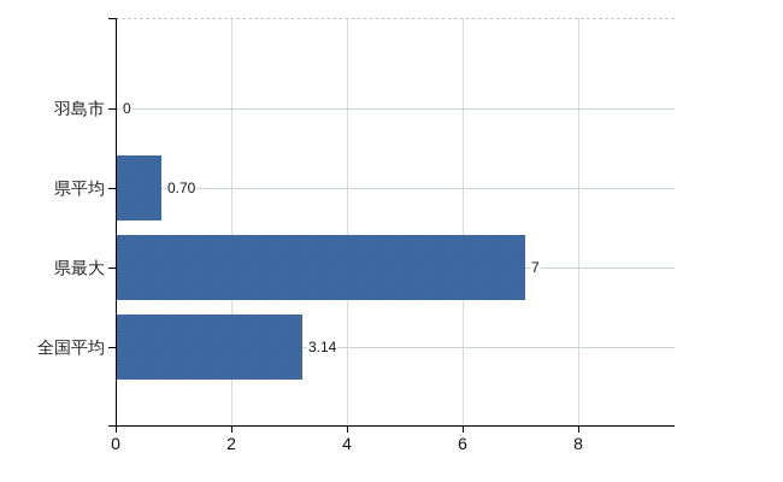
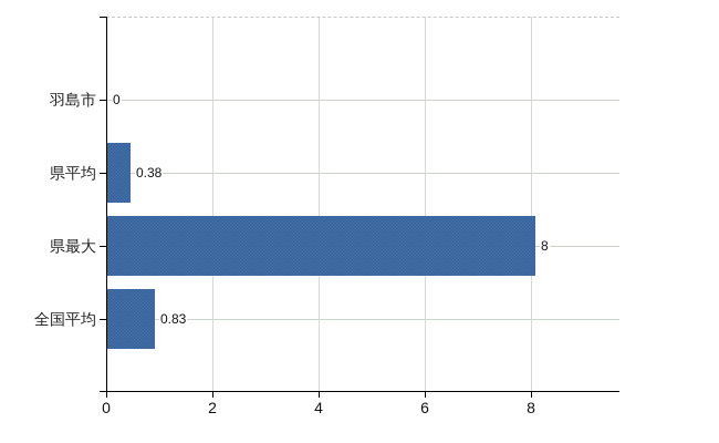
県平均: 0.70 -> 0.38
県最大: 7 -> 8
全国平均: 3.14 -> 0.83
